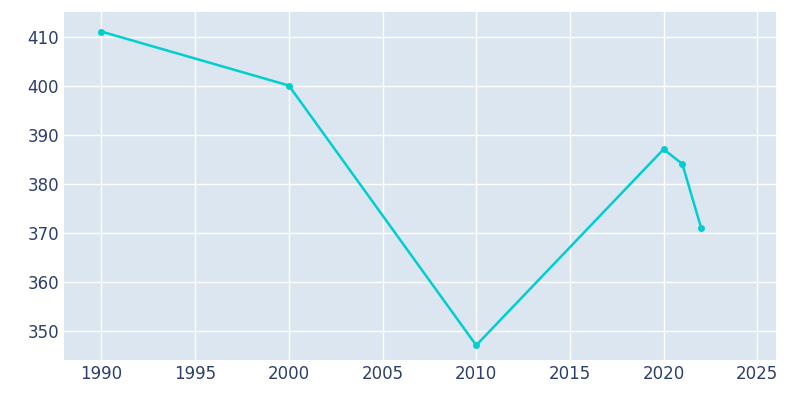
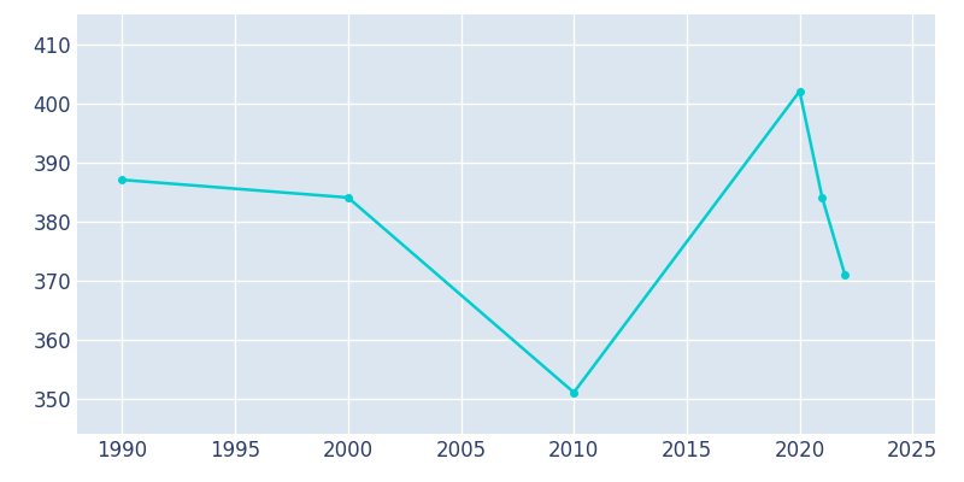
1990: 411 -> 387
2000: 400 -> 384
2010: 347 -> 351
2020: 387 -> 402
